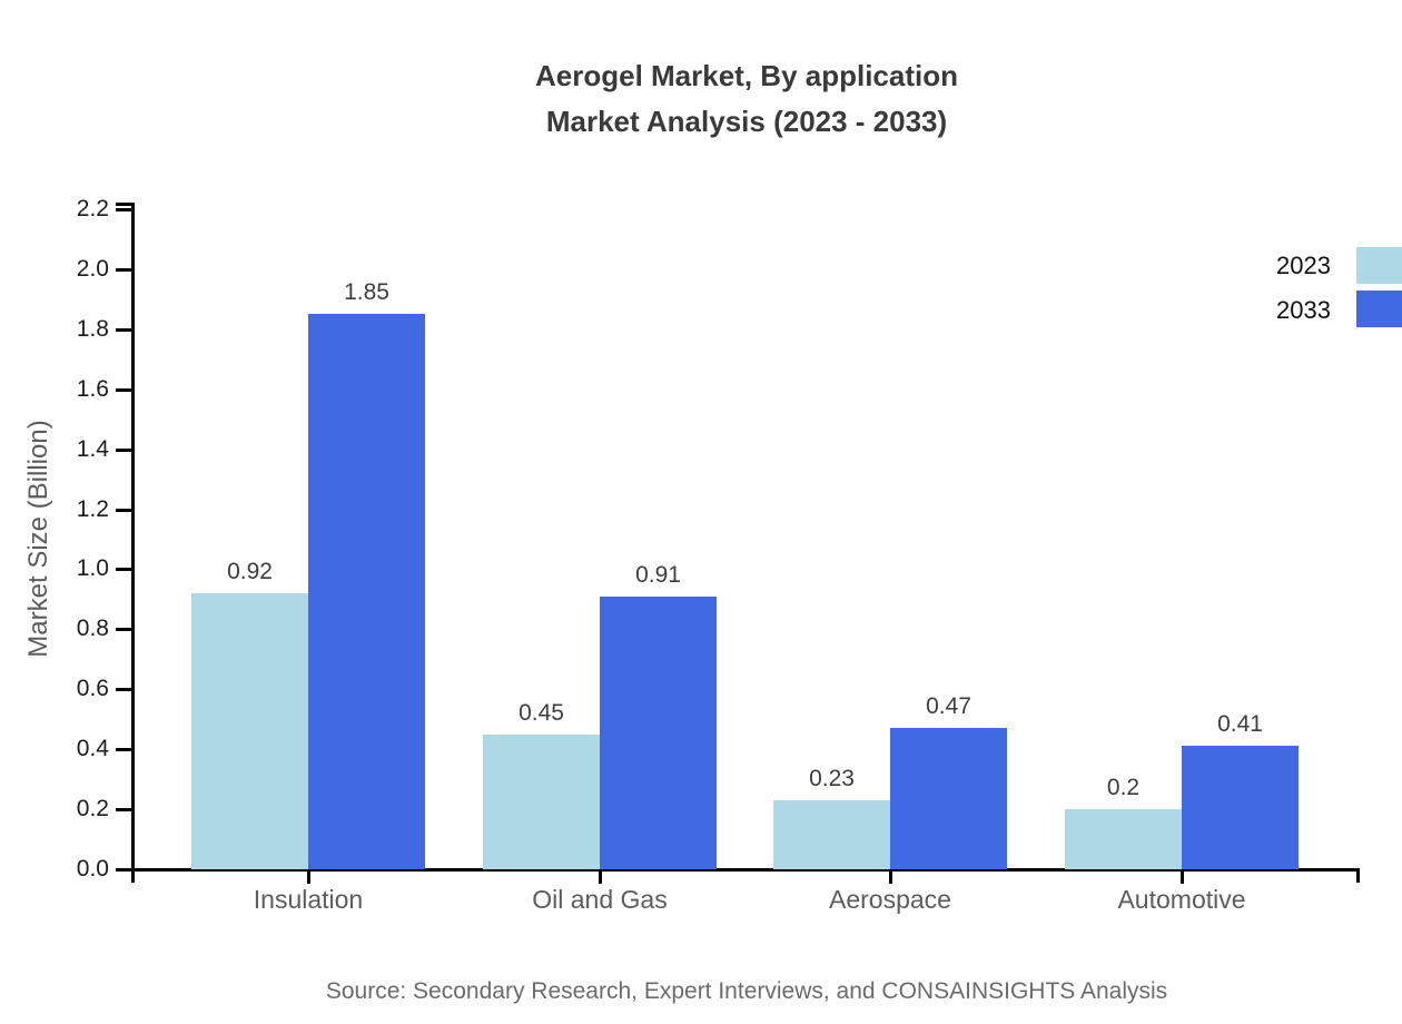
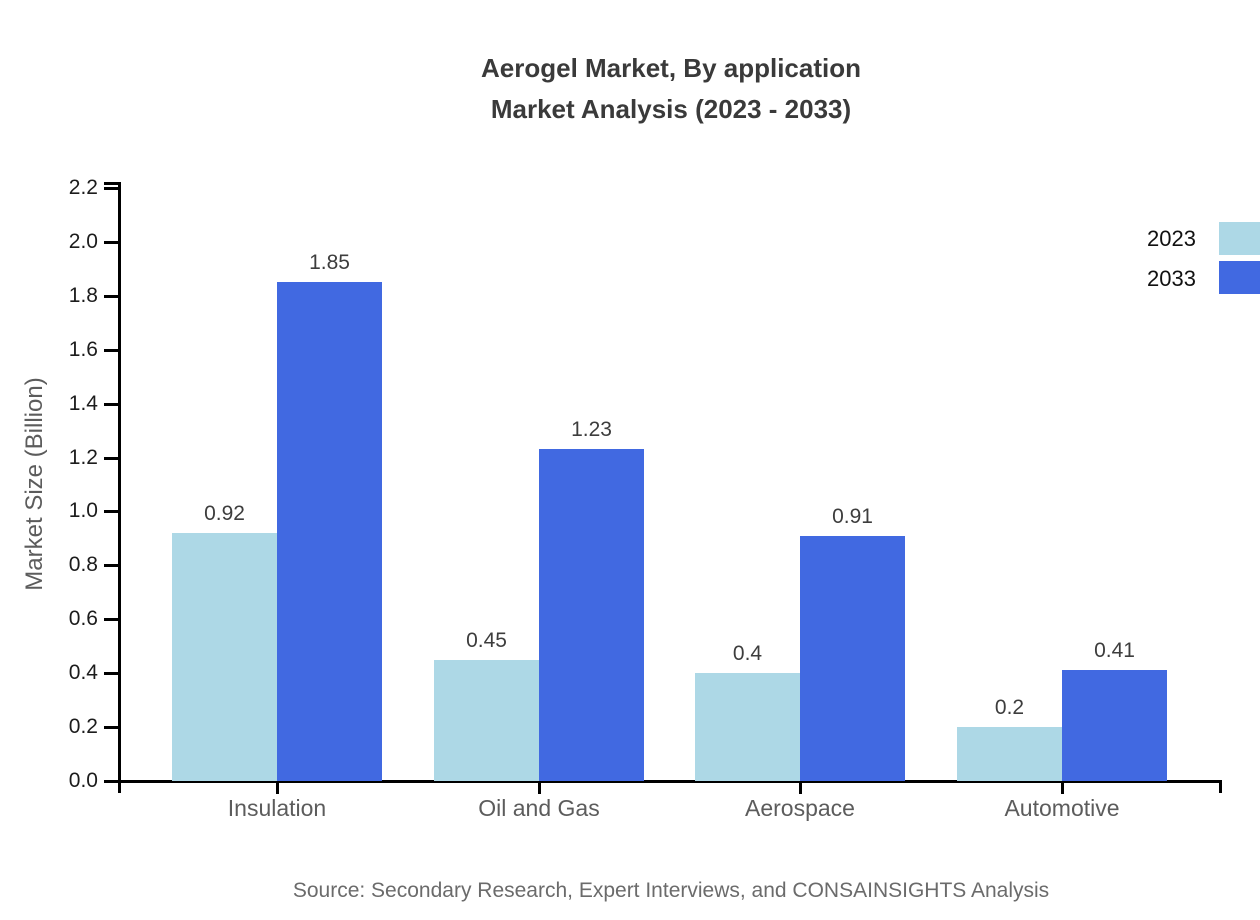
2033/Oil and Gas: 0.91 -> 1.23
2023/Aerospace: 0.23 -> 0.4
2033/Aerospace: 0.47 -> 0.91
